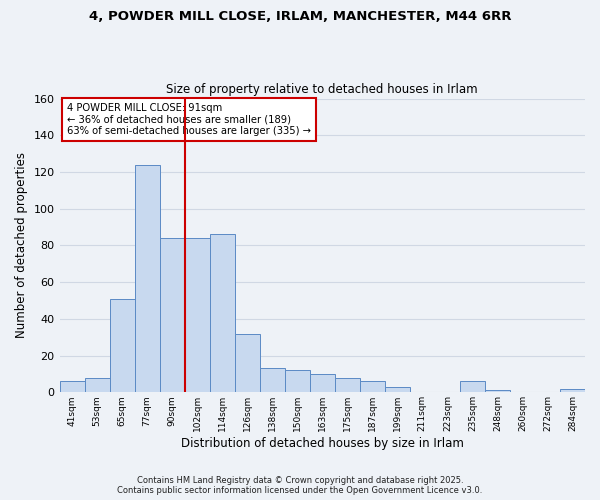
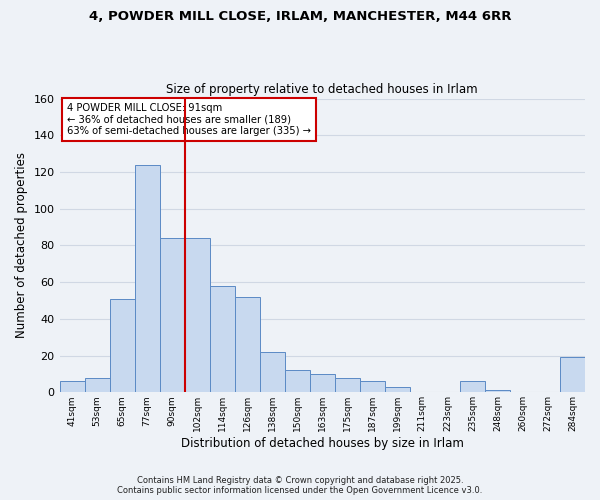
114sqm: 86 -> 58
126sqm: 32 -> 52
138sqm: 13 -> 22
284sqm: 2 -> 19
